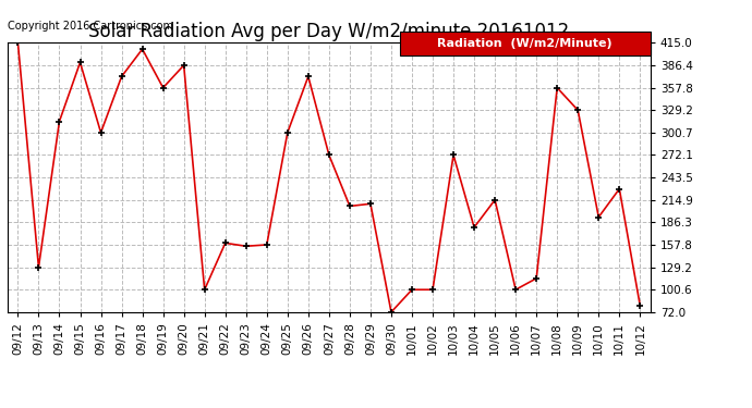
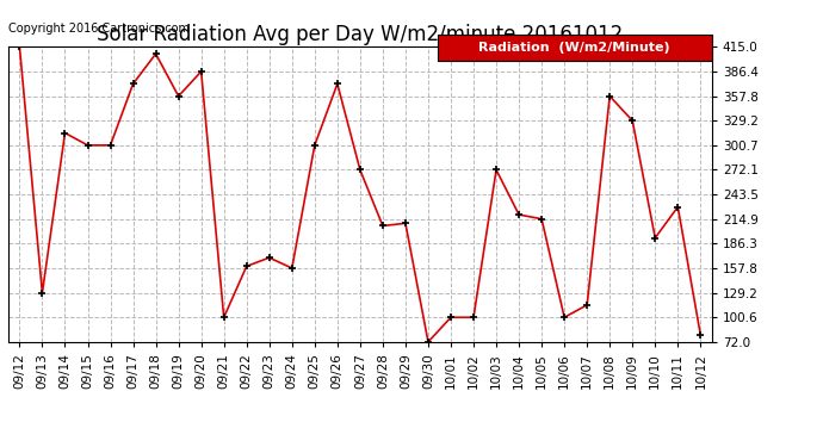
09/15: 390 -> 301
09/23: 156 -> 170
10/04: 180 -> 220
